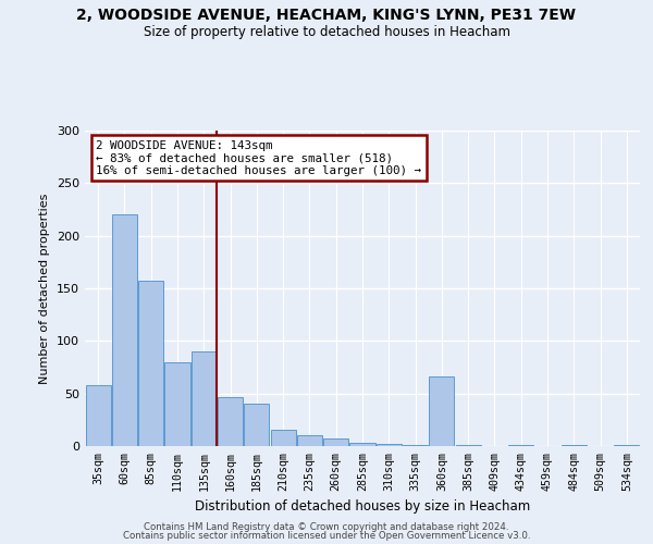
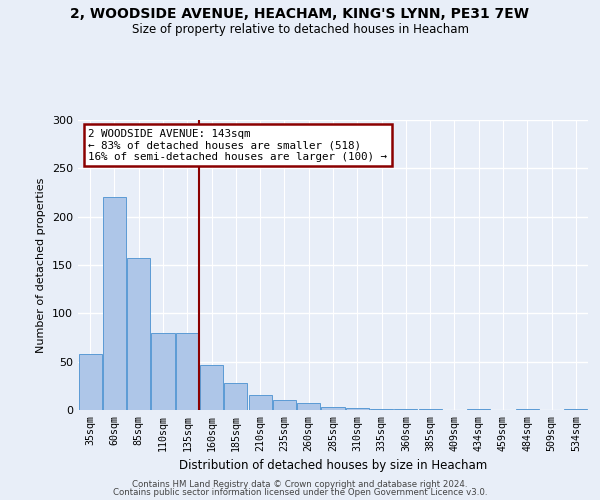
135sqm: 90 -> 80
185sqm: 40 -> 28
360sqm: 66 -> 1
